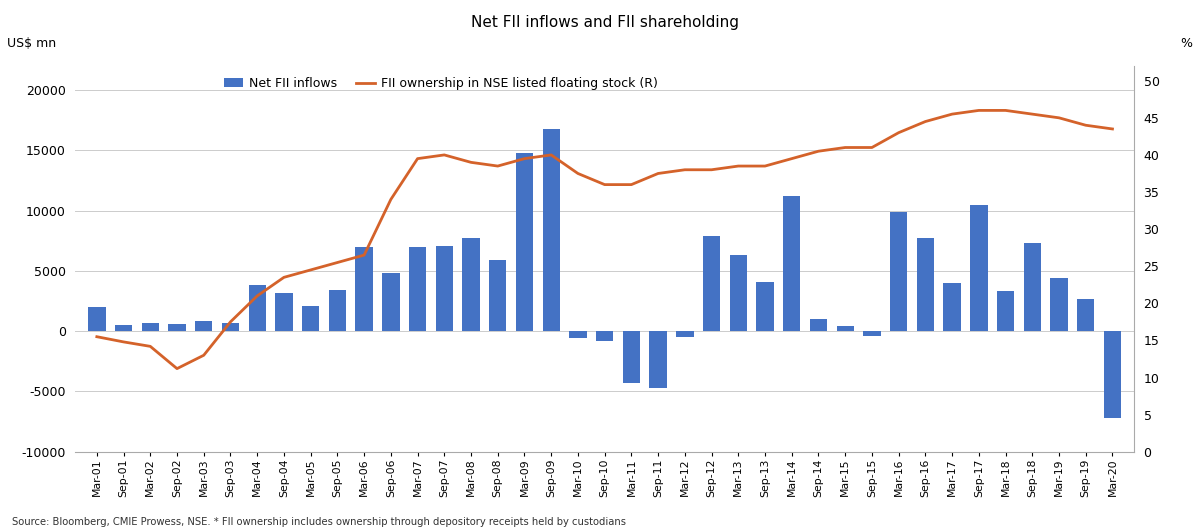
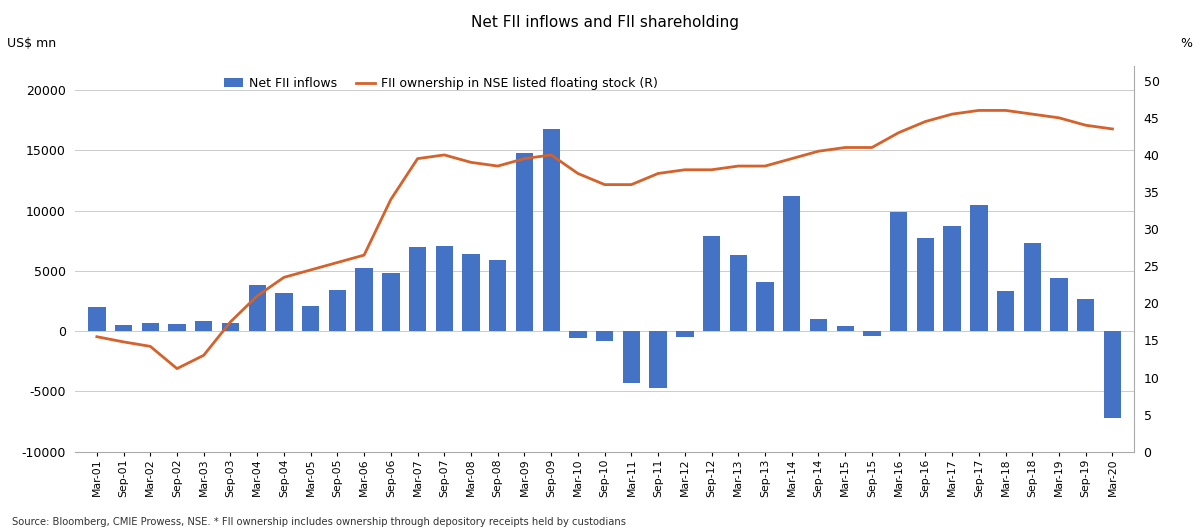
Net FII inflows/Mar-06: 7000 -> 5200
Net FII inflows/Mar-08: 7700 -> 6400
Net FII inflows/Mar-17: 4000 -> 8700
